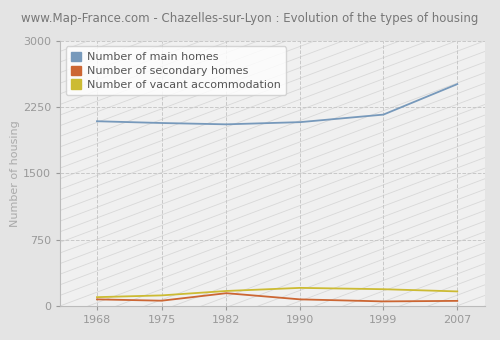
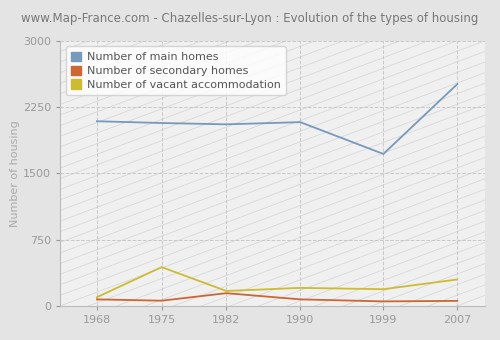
Number of vacant accommodation/1975: 120 -> 440
Number of main homes/1999: 2160 -> 1720
Number of vacant accommodation/2007: 160 -> 300
